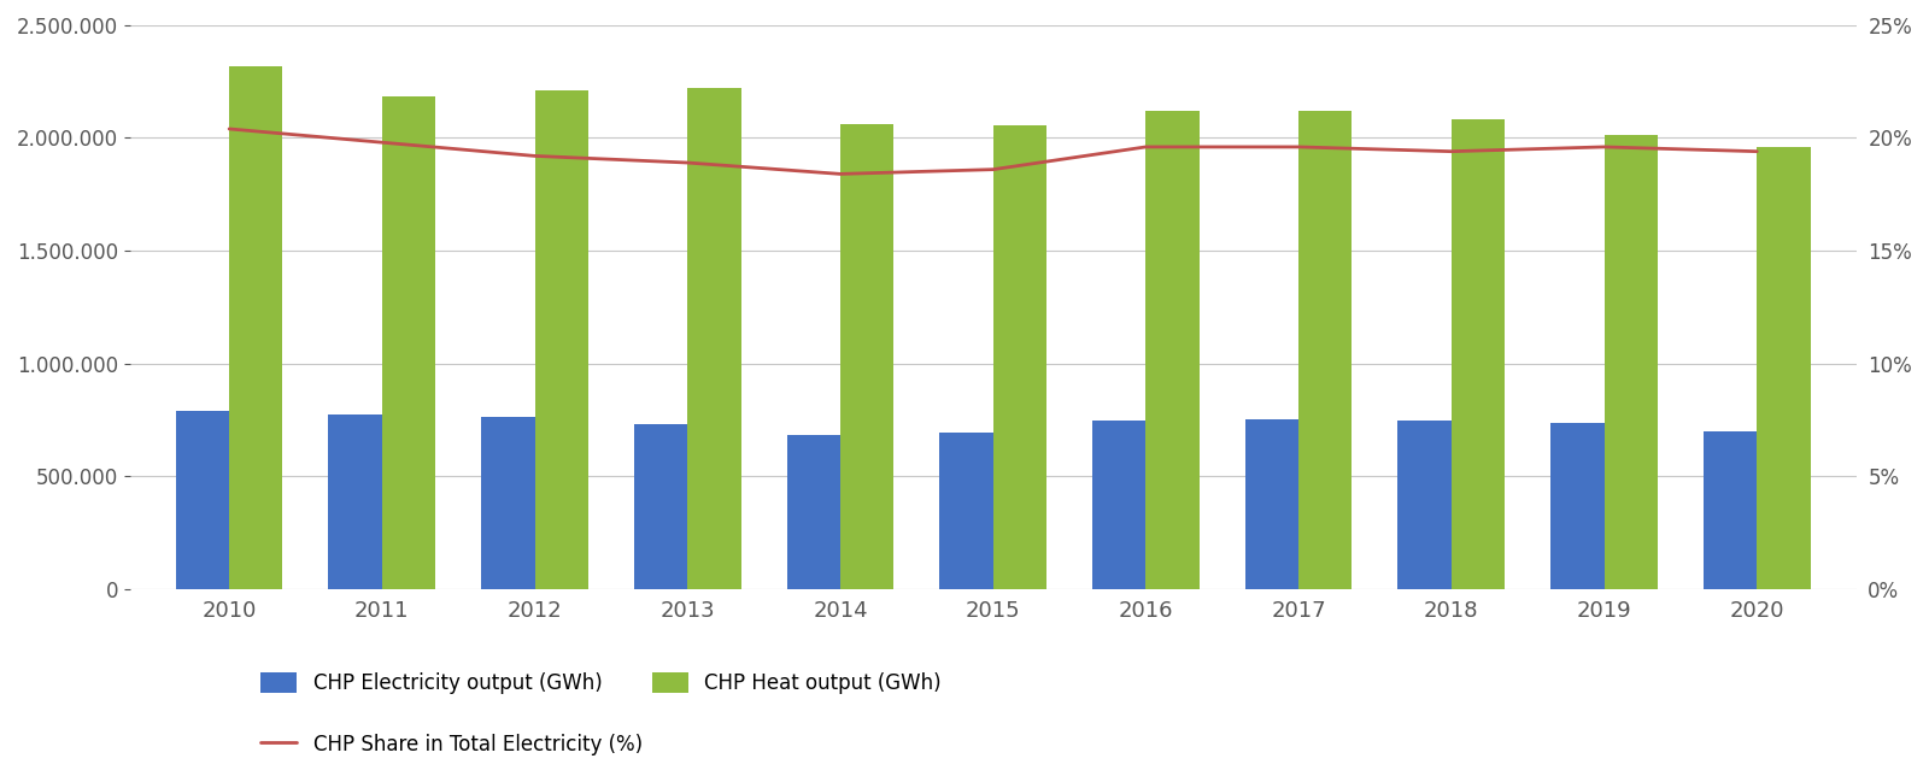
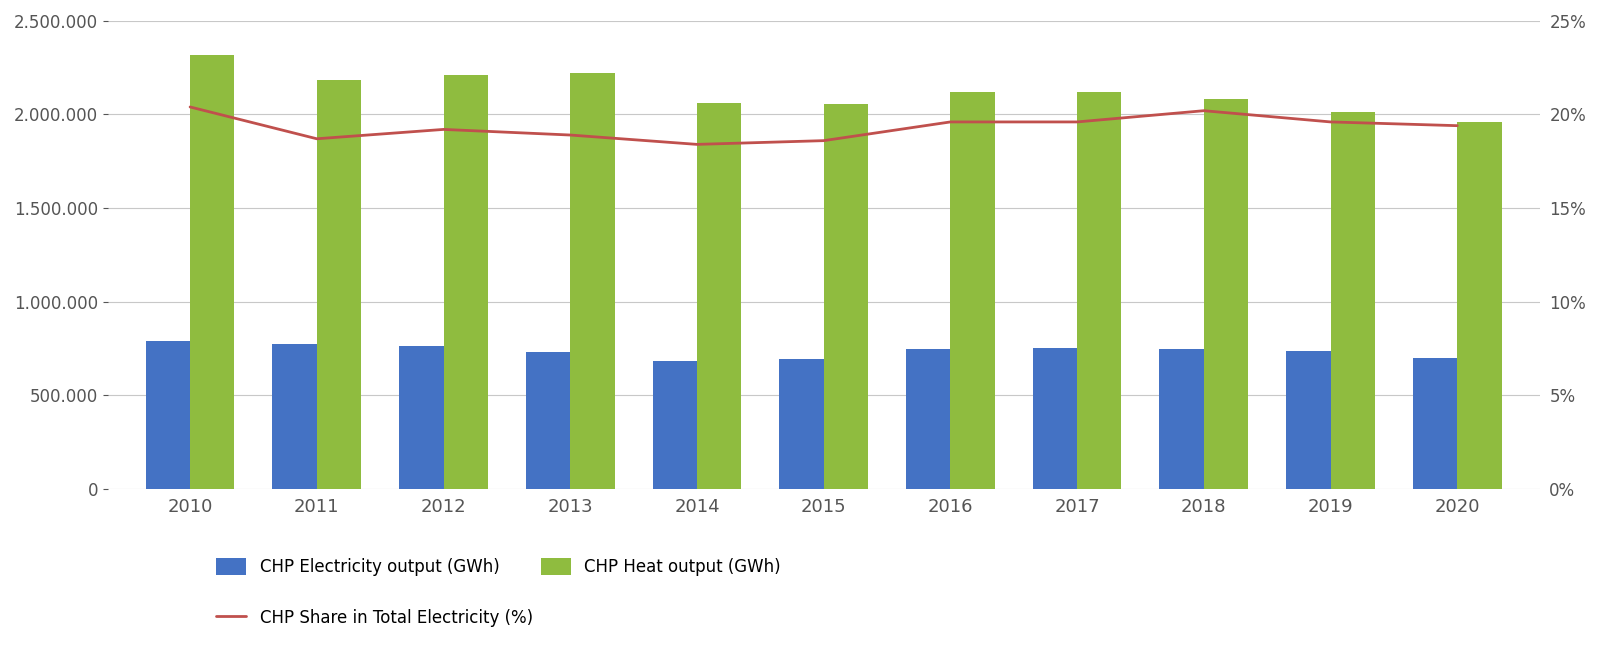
CHP Share in Total Electricity (%)/2011: 19.8% -> 18.7%
CHP Share in Total Electricity (%)/2018: 19.4% -> 20.2%
